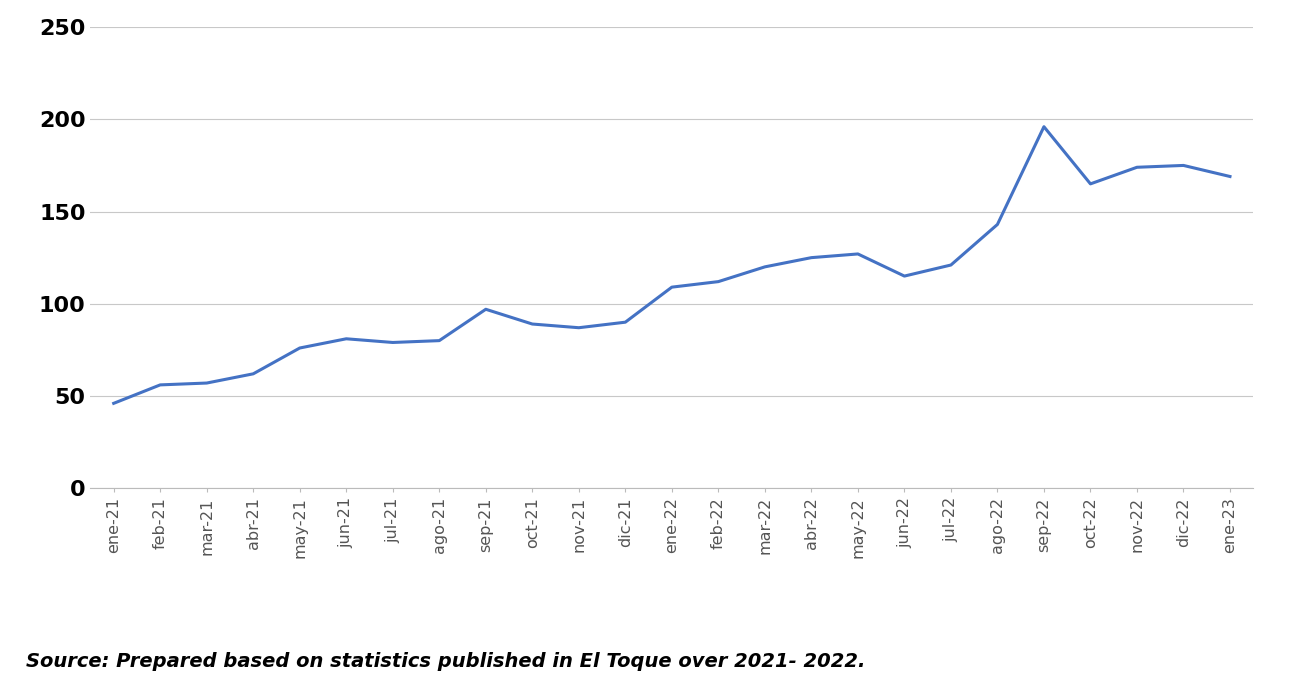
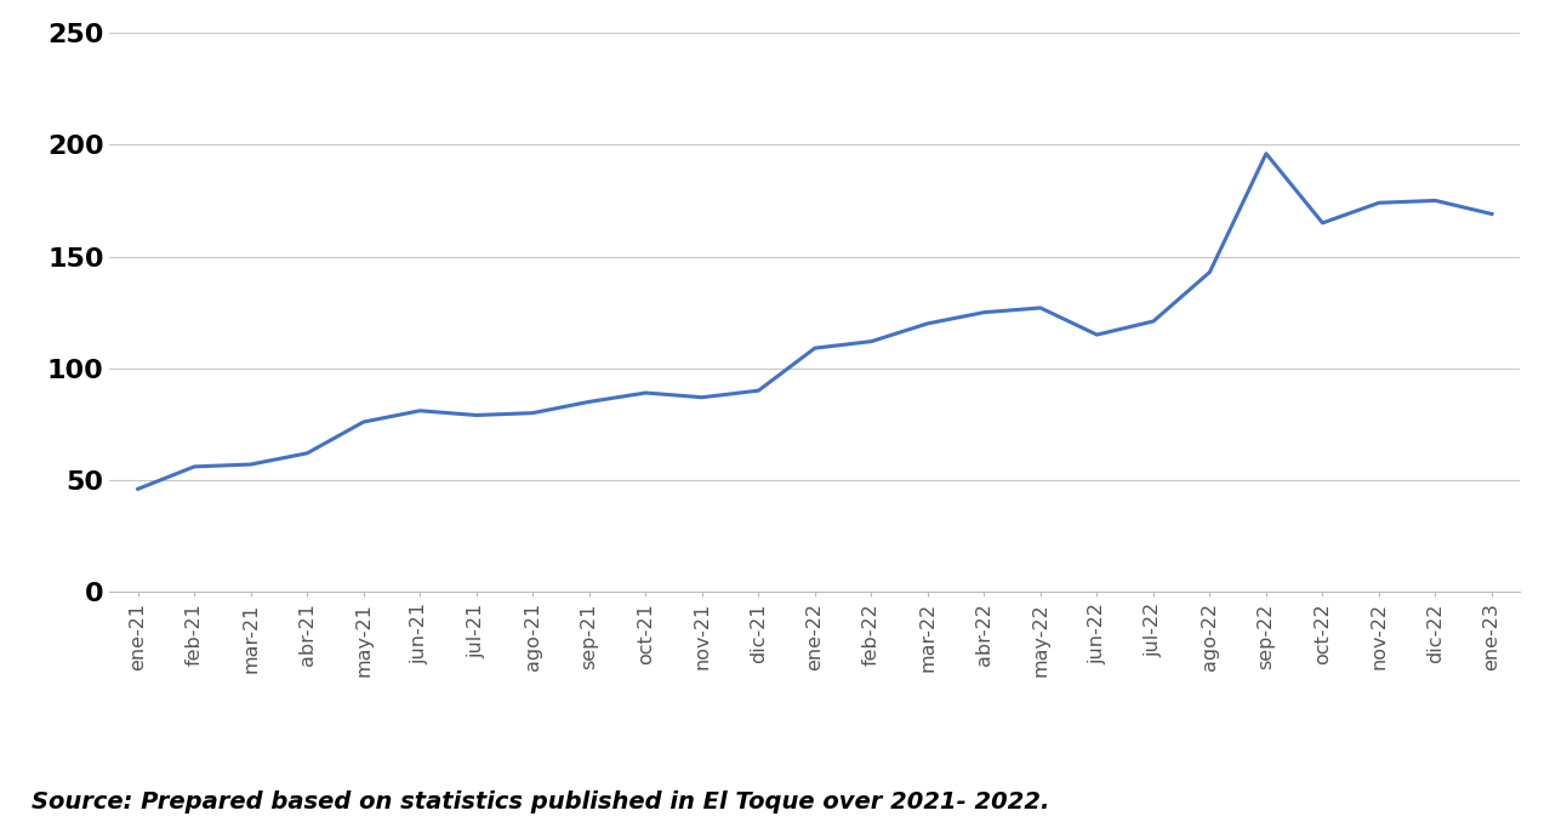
sep-21: 97 -> 85
